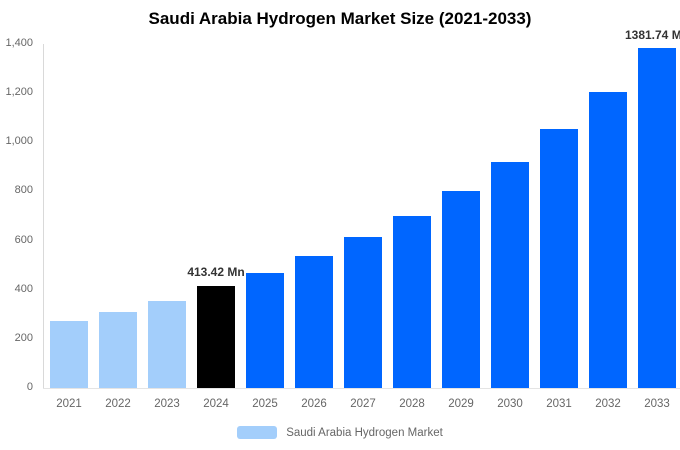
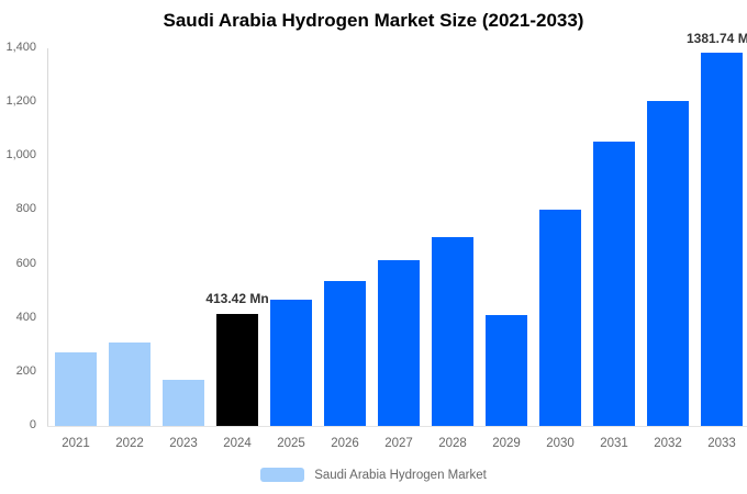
2023: 360 -> 170
2029: 800 -> 410
2030: 920 -> 800
